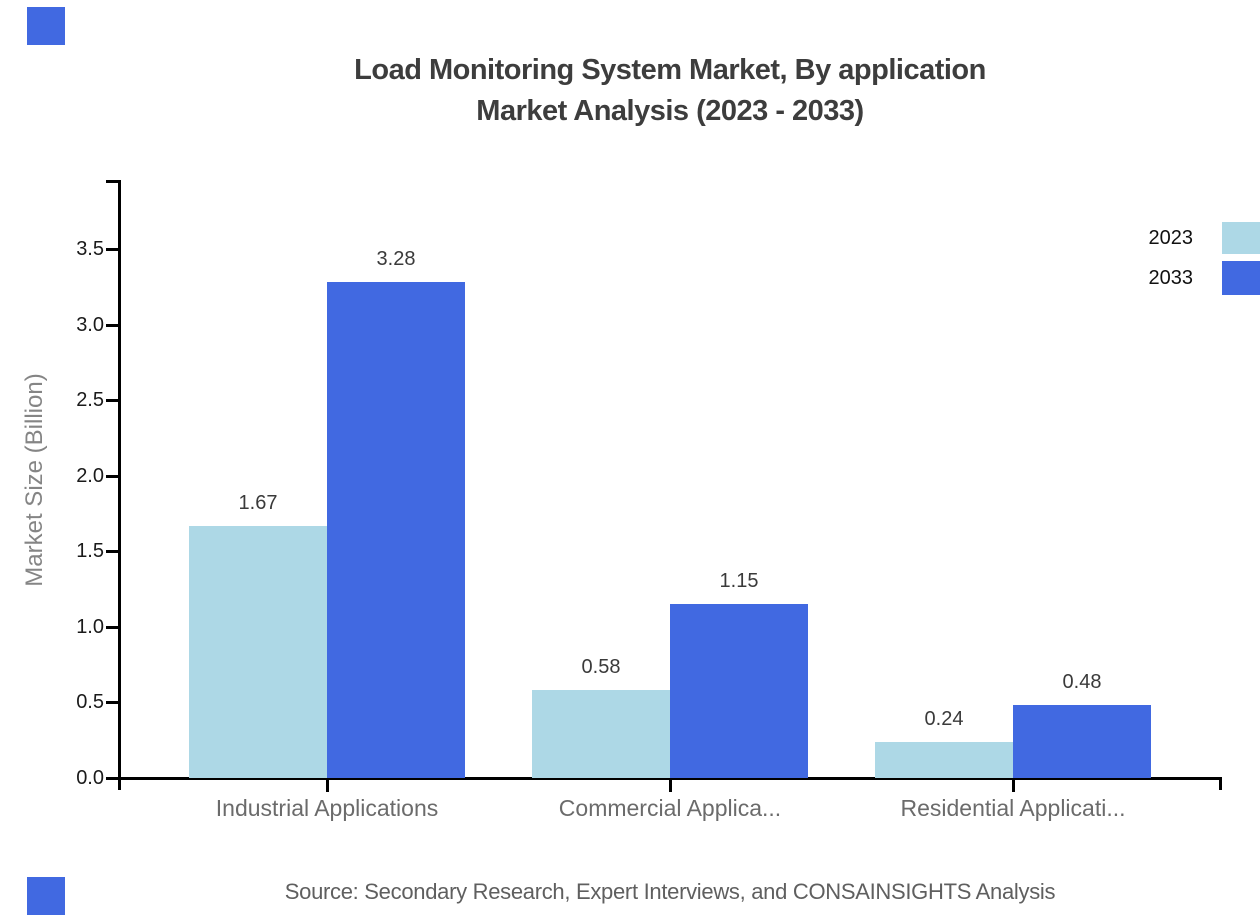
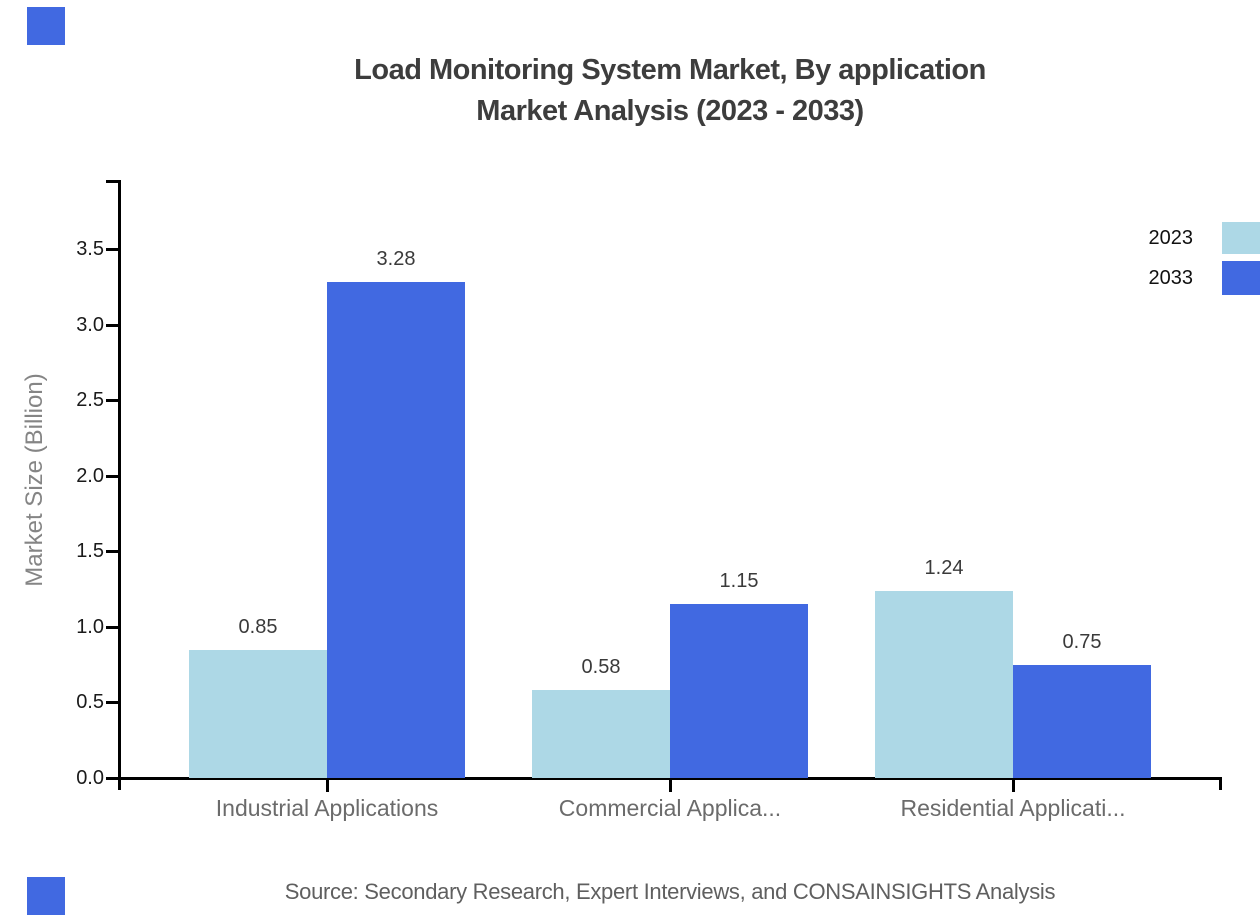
2023/Industrial Applications: 1.67 -> 0.85
2023/Residential Applicati...: 0.24 -> 1.24
2033/Residential Applicati...: 0.48 -> 0.75
